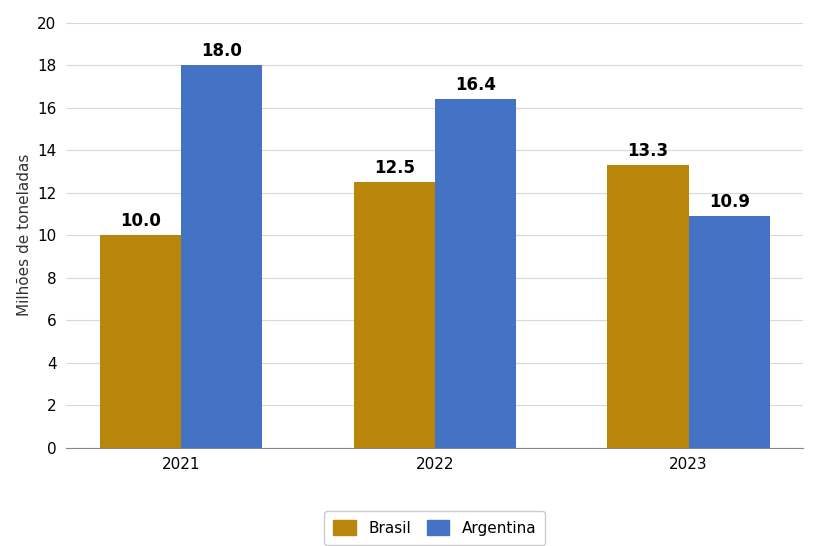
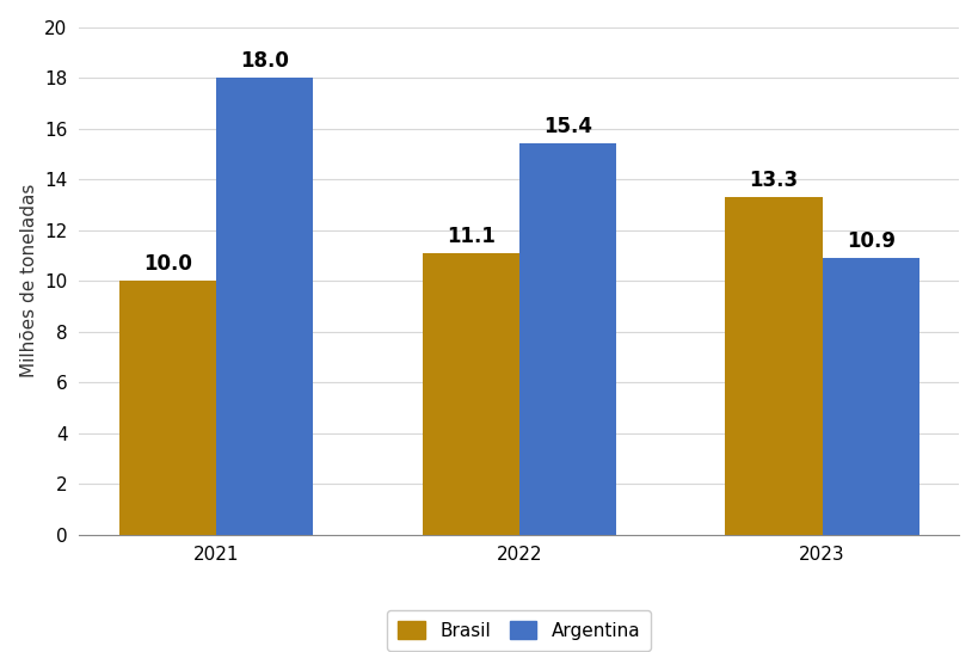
Brasil/2022: 12.5 -> 11.1
Argentina/2022: 16.4 -> 15.4
